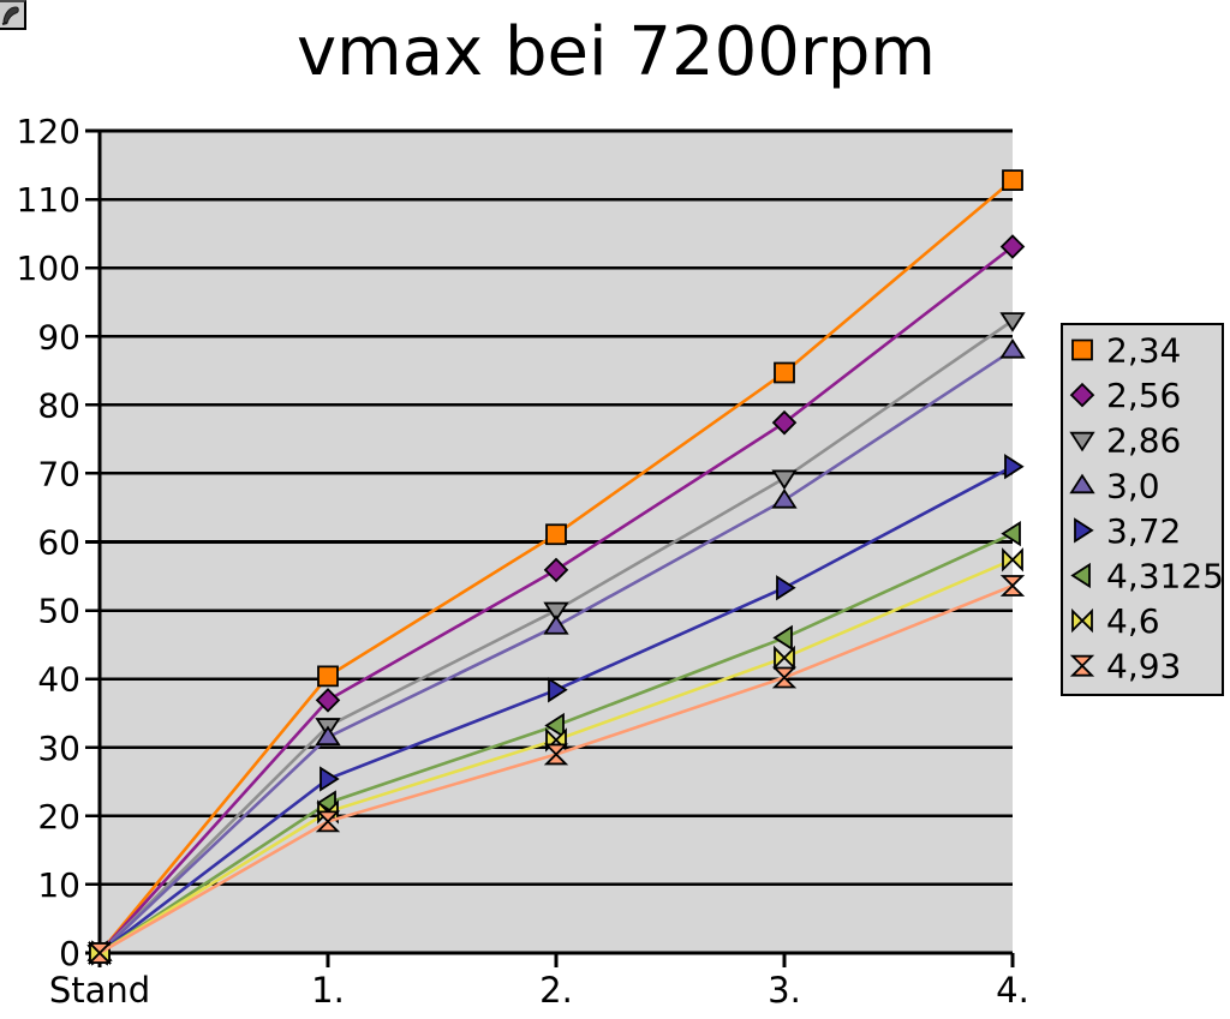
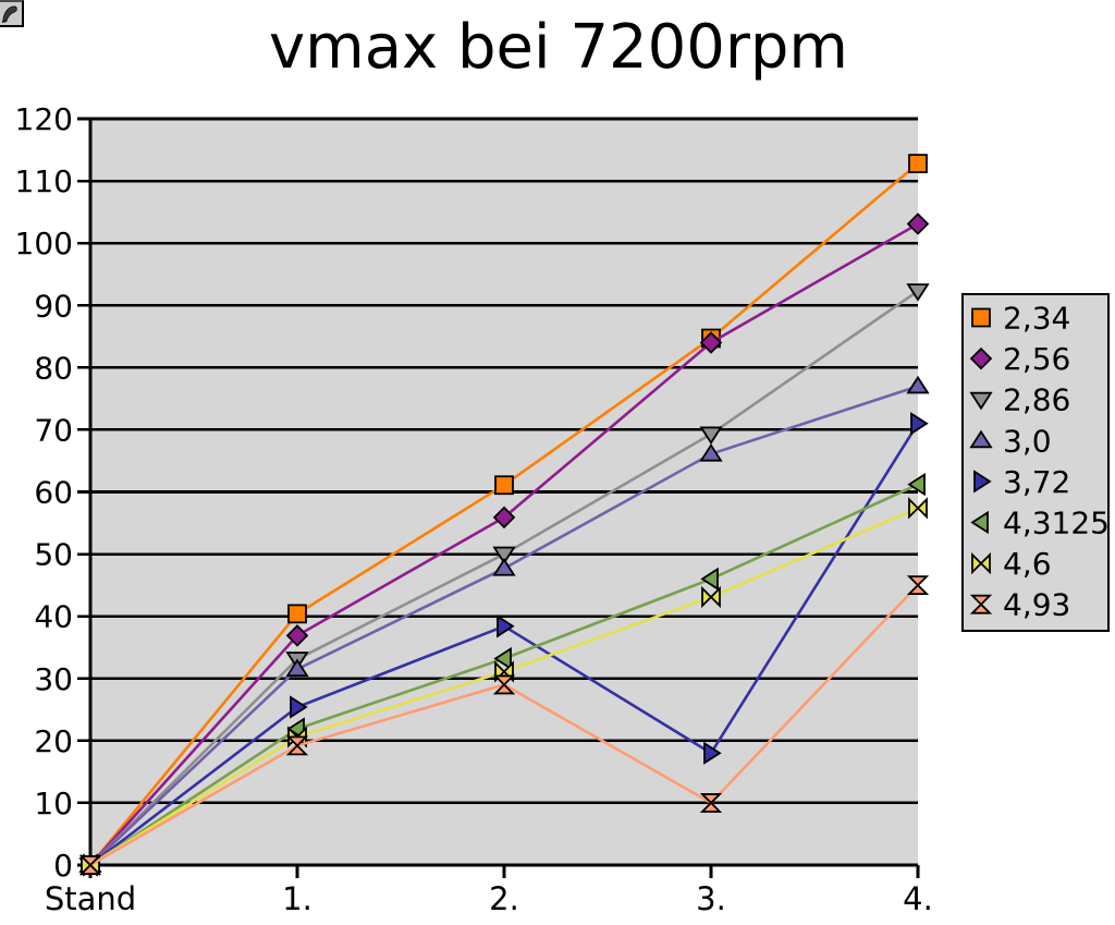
2,56/3.: 77 -> 84
3,72/3.: 53 -> 18
4,93/3.: 40 -> 10
3,0/4.: 88 -> 77
4,93/4.: 54 -> 45
